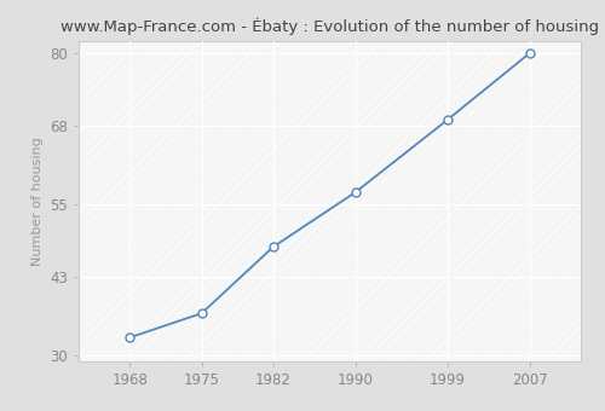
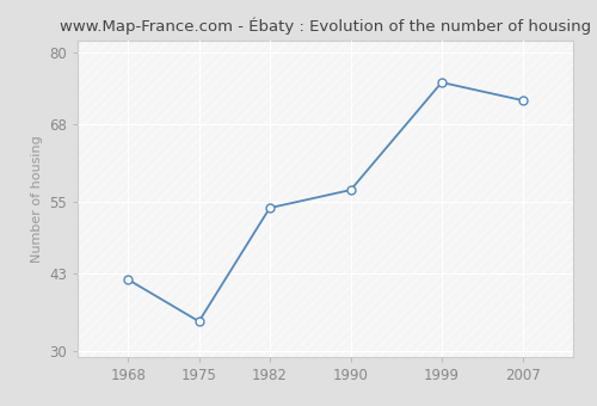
1968: 33 -> 42
1975: 37 -> 35
1982: 48 -> 54
1999: 69 -> 75
2007: 80 -> 72
